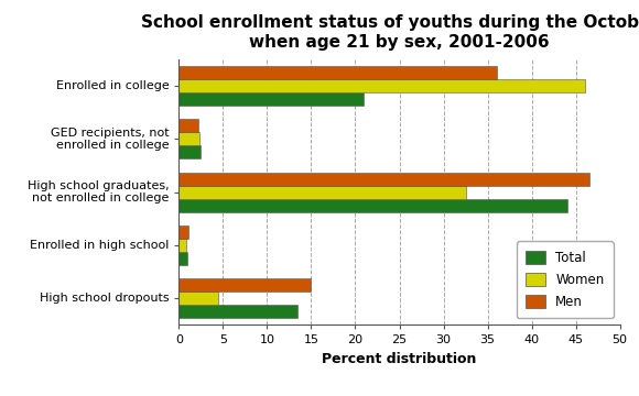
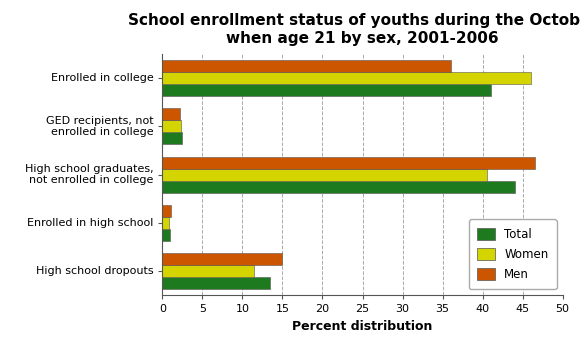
Total/Enrolled in college: 21.0 -> 41.0
Women/High school graduates, not enrolled in college: 32.6 -> 40.5
Women/High school dropouts: 4.4 -> 11.5
